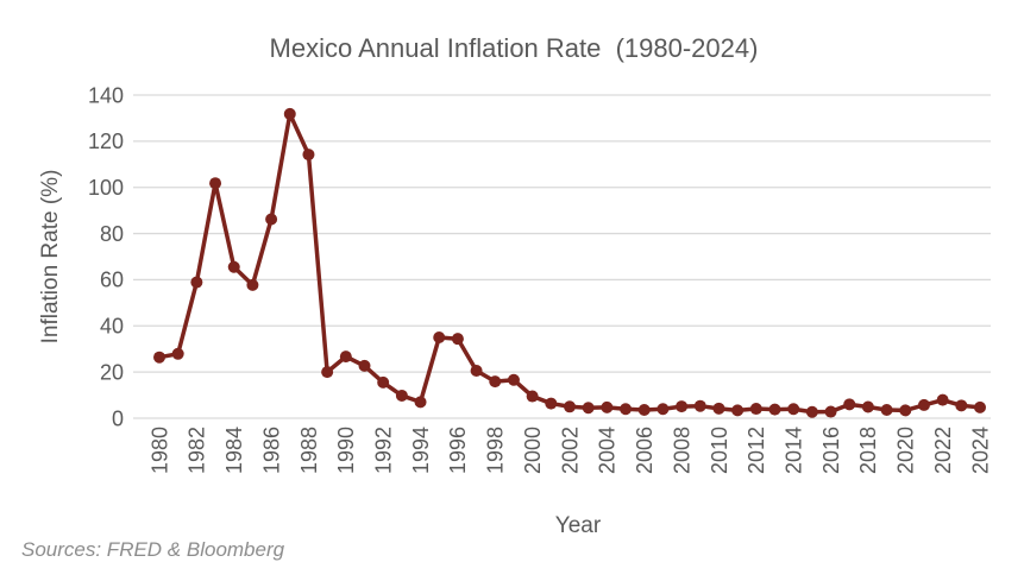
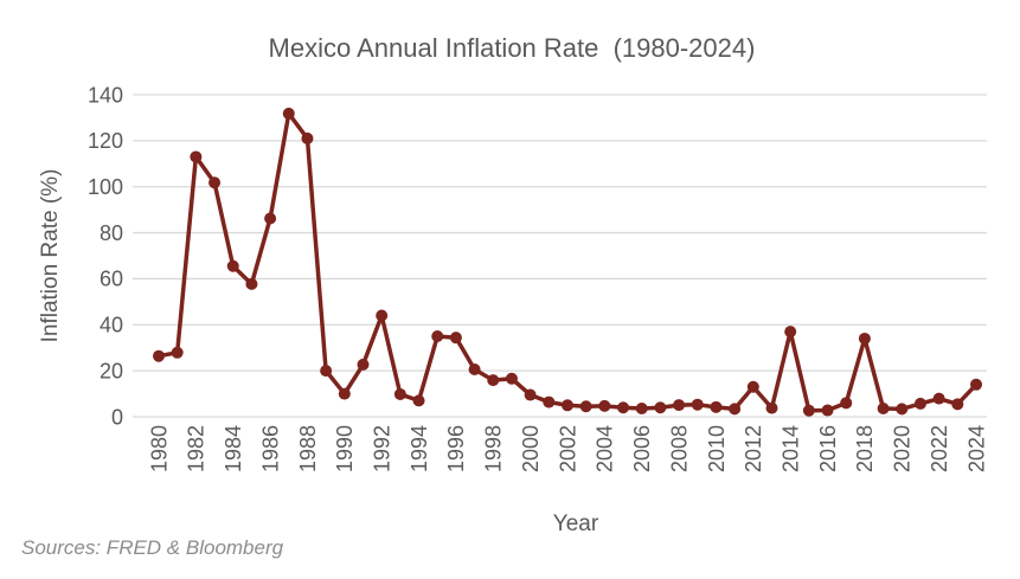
1982: 59 -> 113
1988: 114 -> 121
1990: 27 -> 10
1992: 16 -> 44
2012: 4 -> 13
2014: 4 -> 37
2018: 5 -> 34
2024: 5 -> 14
